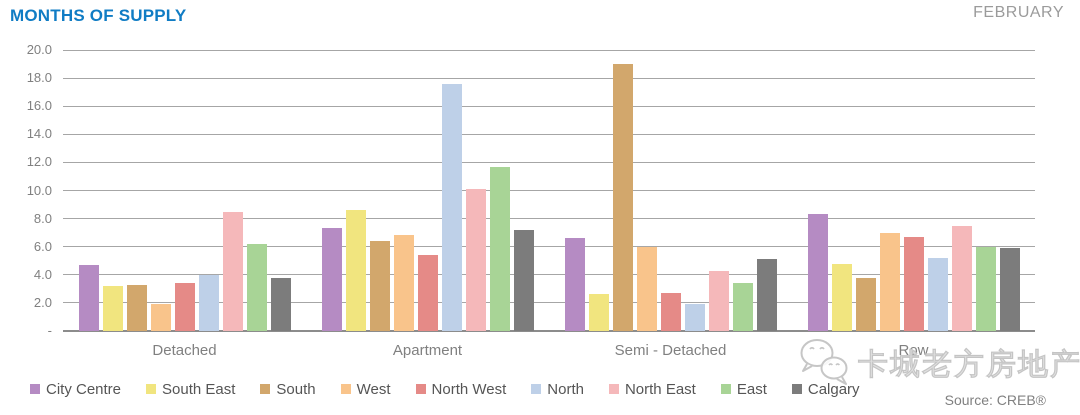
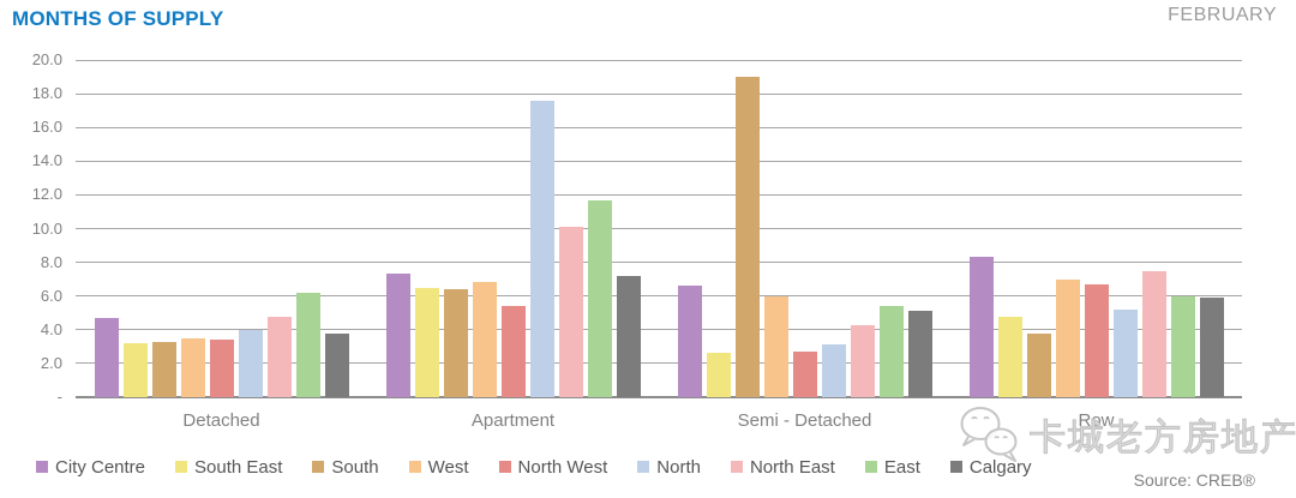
West/Detached: 1.9 -> 3.5
North East/Detached: 8.5 -> 4.8
South East/Apartment: 8.6 -> 6.5
North/Semi - Detached: 1.9 -> 3.1
East/Semi - Detached: 3.4 -> 5.4
